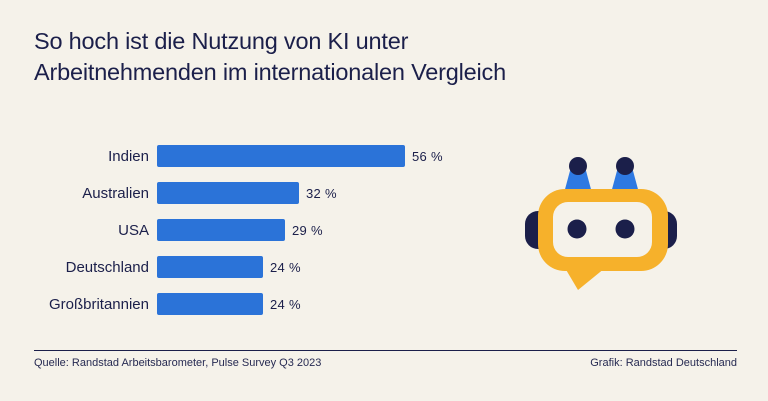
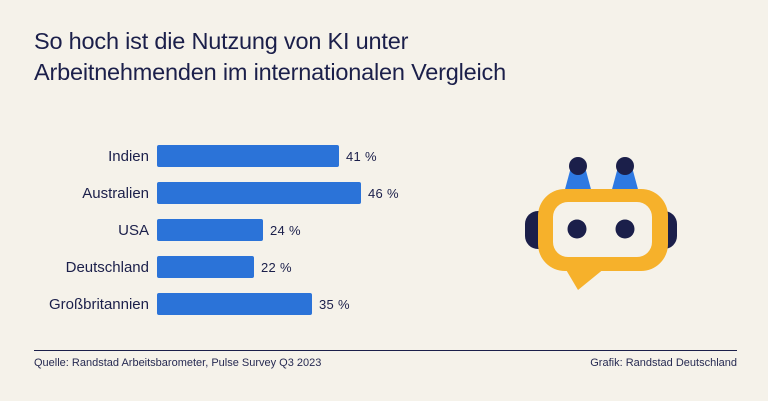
Indien: 56 -> 41
Australien: 32 -> 46
USA: 29 -> 24
Deutschland: 24 -> 22
Großbritannien: 24 -> 35
